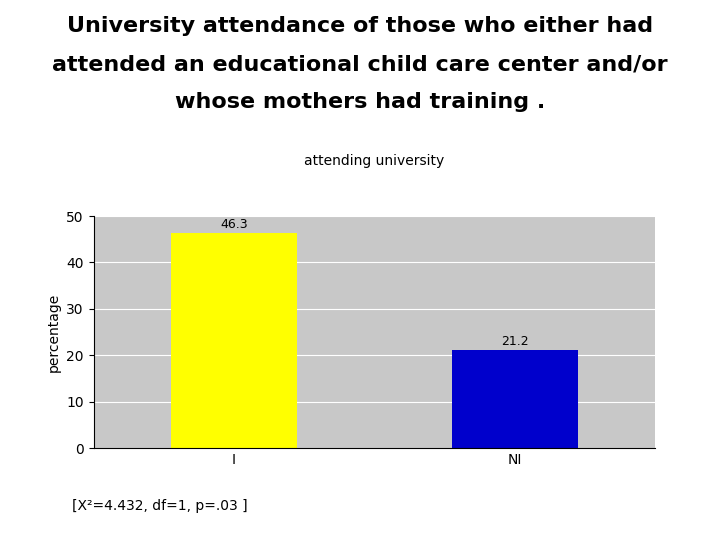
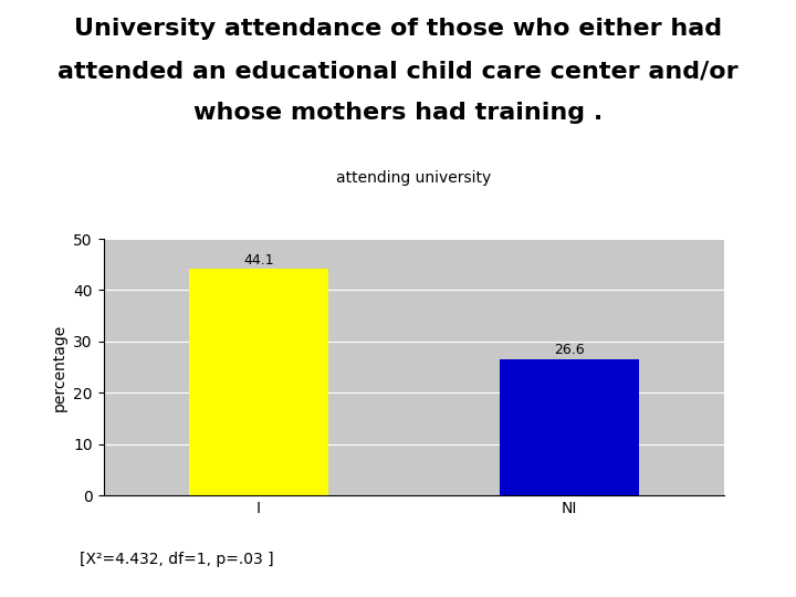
I: 46.3 -> 44.1
NI: 21.2 -> 26.6
